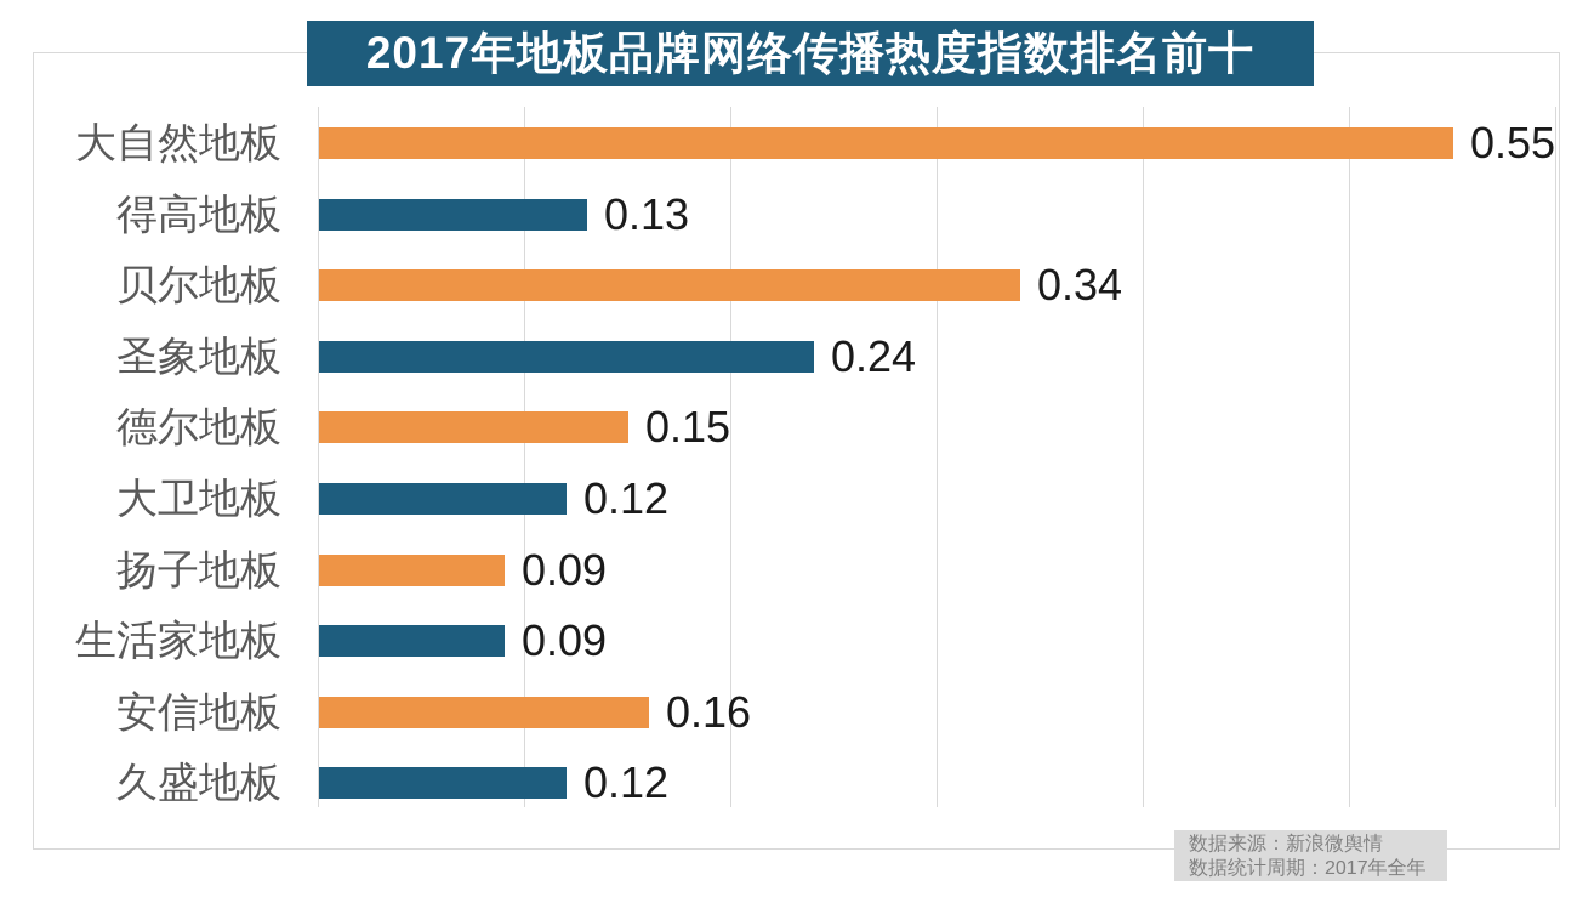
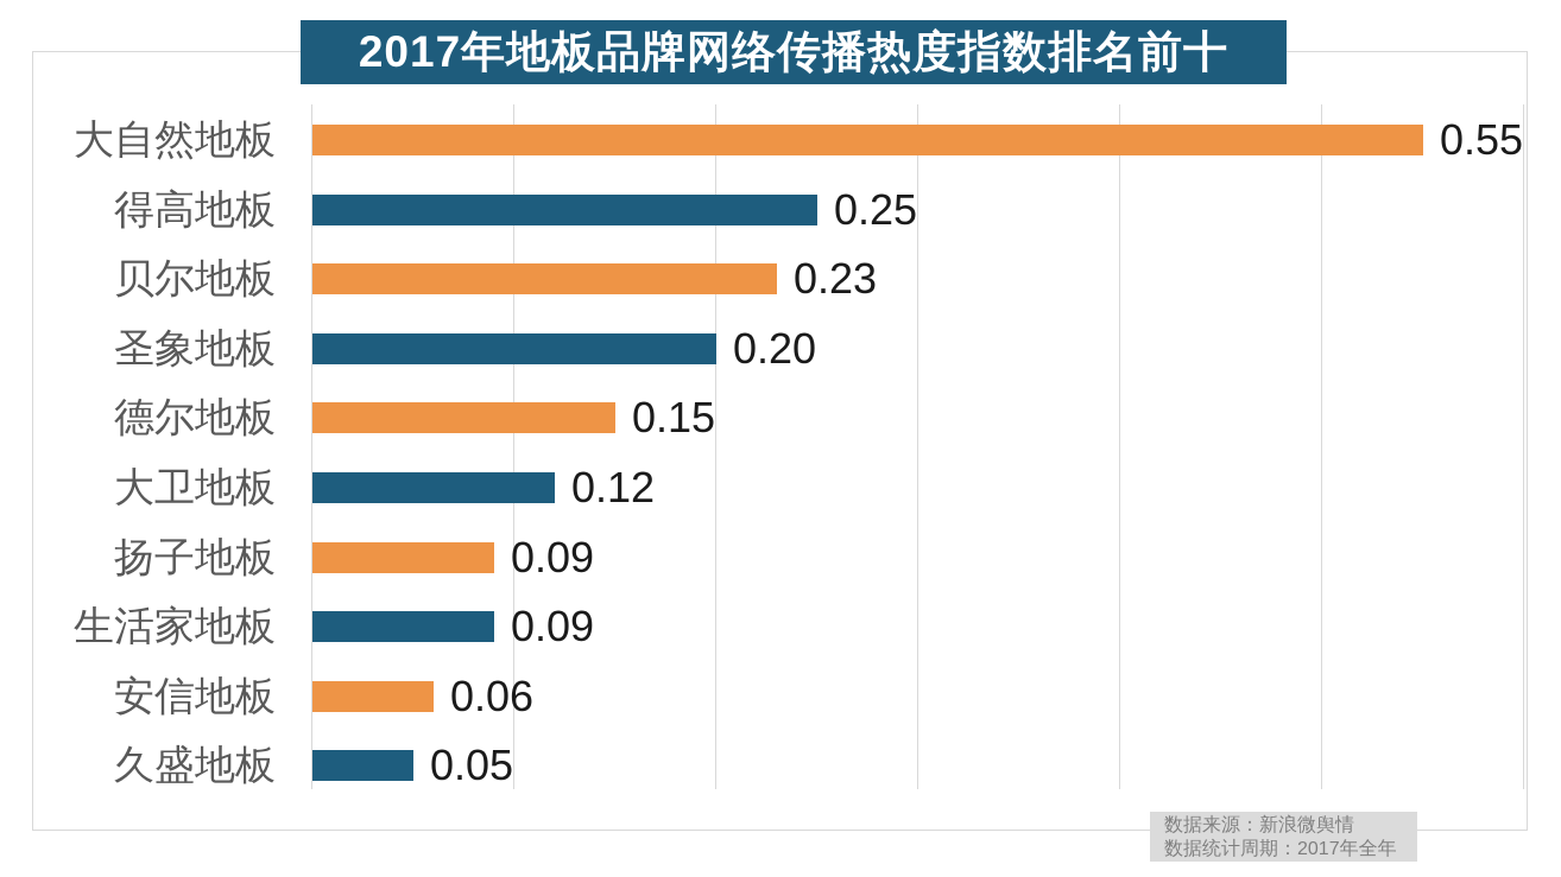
得高地板: 0.13 -> 0.25
贝尔地板: 0.34 -> 0.23
圣象地板: 0.24 -> 0.20
安信地板: 0.16 -> 0.06
久盛地板: 0.12 -> 0.05
